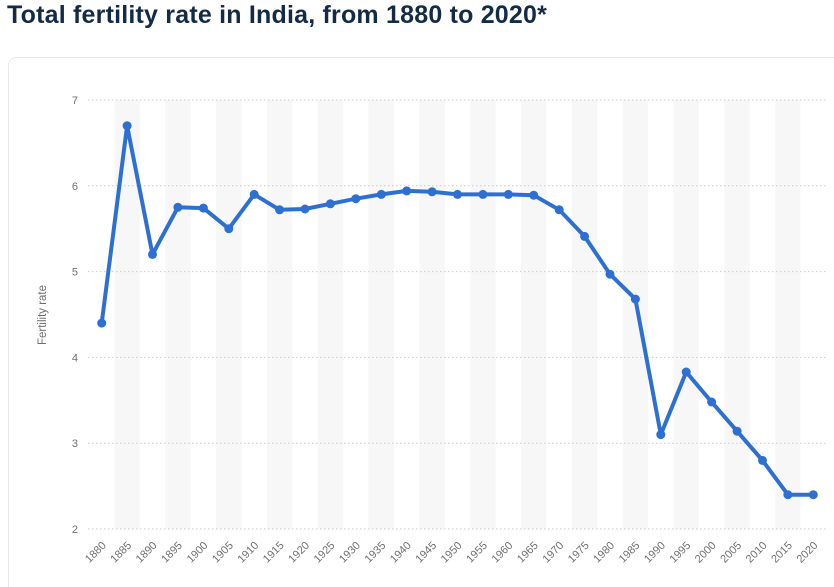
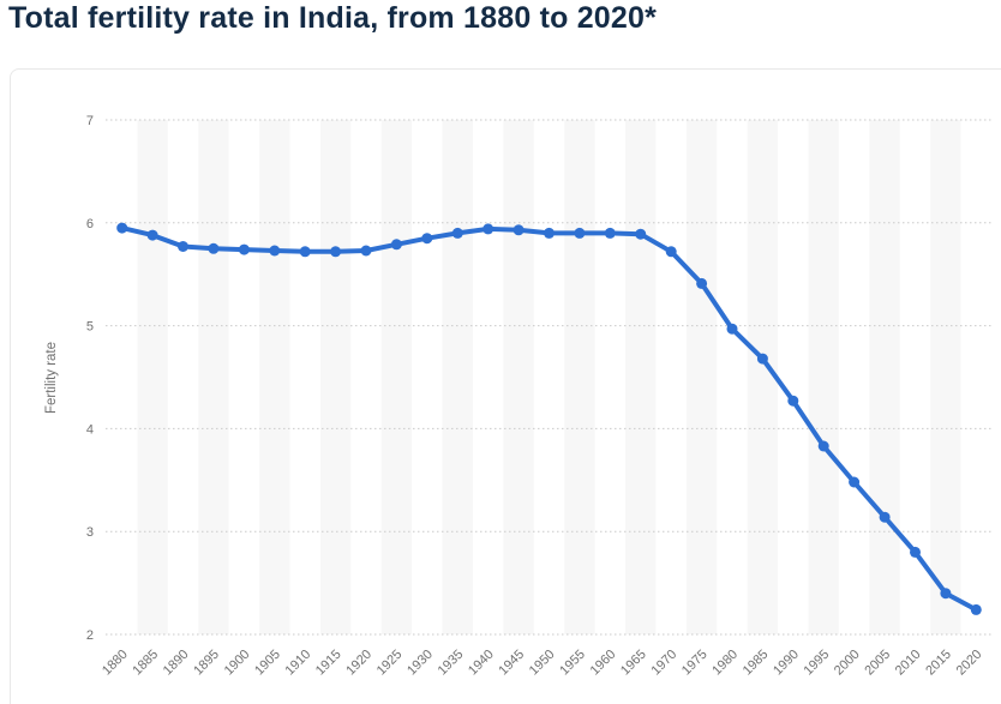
1880: 4.4 -> 6.0
1885: 6.7 -> 5.9
1890: 5.2 -> 5.8
1905: 5.5 -> 5.7
1910: 5.9 -> 5.7
1990: 3.1 -> 4.3
2020: 2.4 -> 2.2
